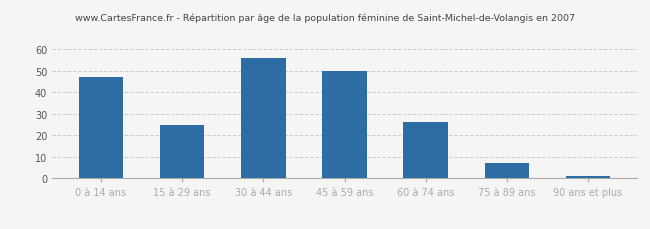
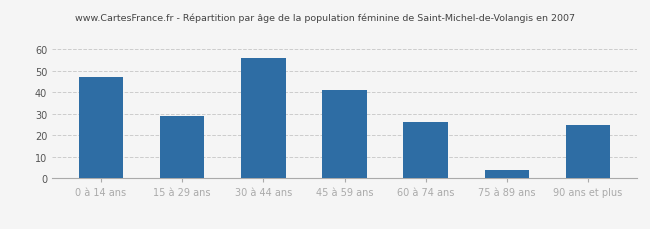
15 à 29 ans: 25 -> 29
45 à 59 ans: 50 -> 41
75 à 89 ans: 7 -> 4
90 ans et plus: 1 -> 25
